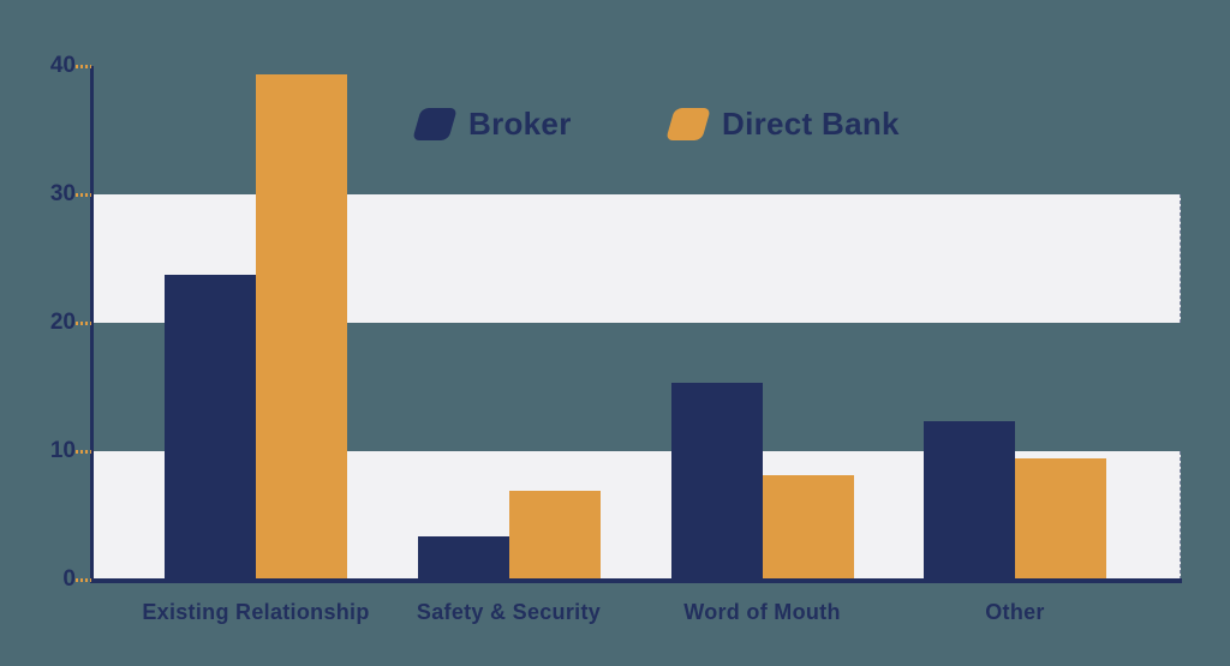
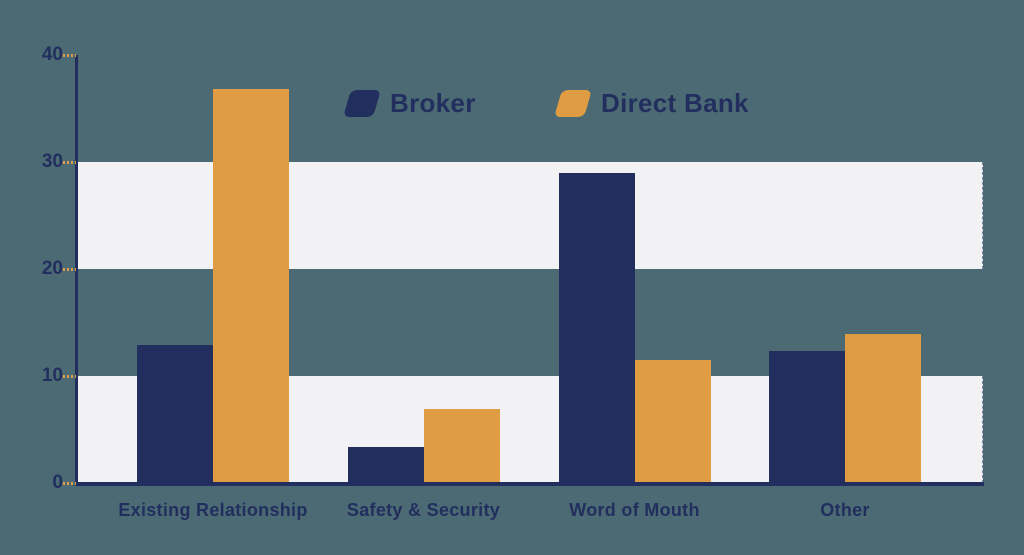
Broker/Existing Relationship: 23.7 -> 12.9
Direct Bank/Existing Relationship: 39.3 -> 36.8
Broker/Word of Mouth: 15.3 -> 29.0
Direct Bank/Word of Mouth: 8.1 -> 11.5
Direct Bank/Other: 9.4 -> 13.9
